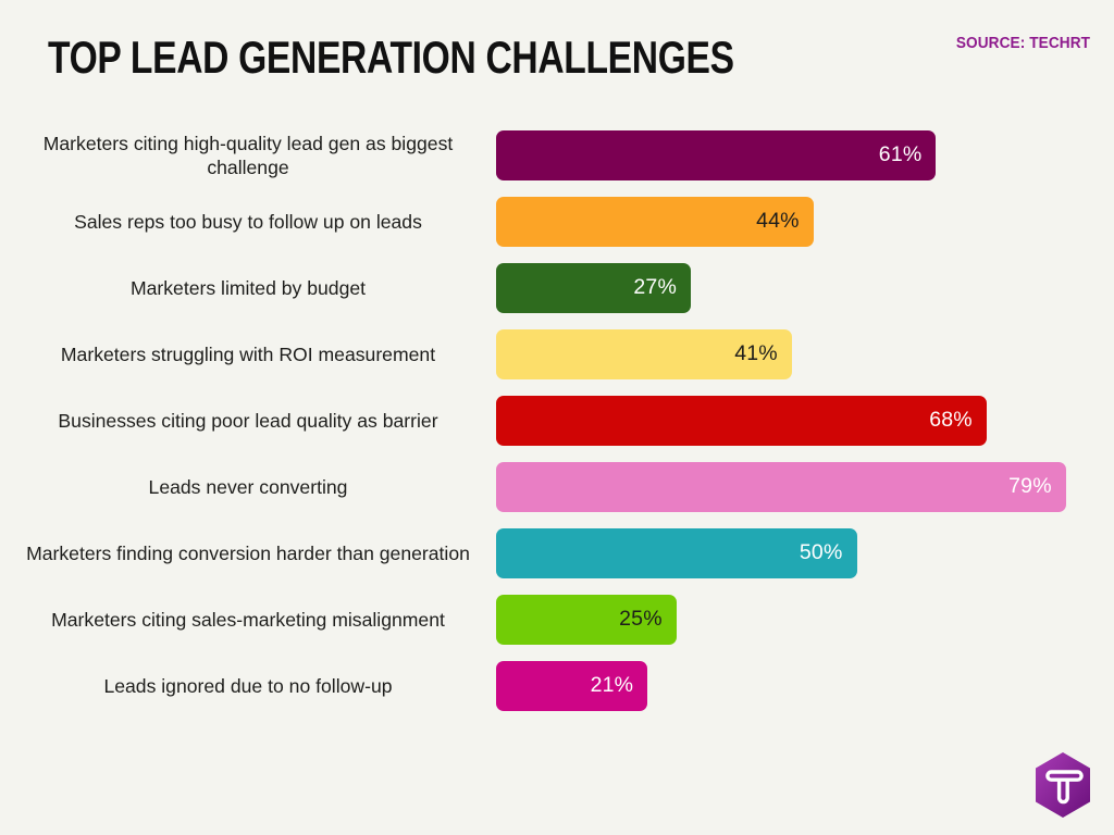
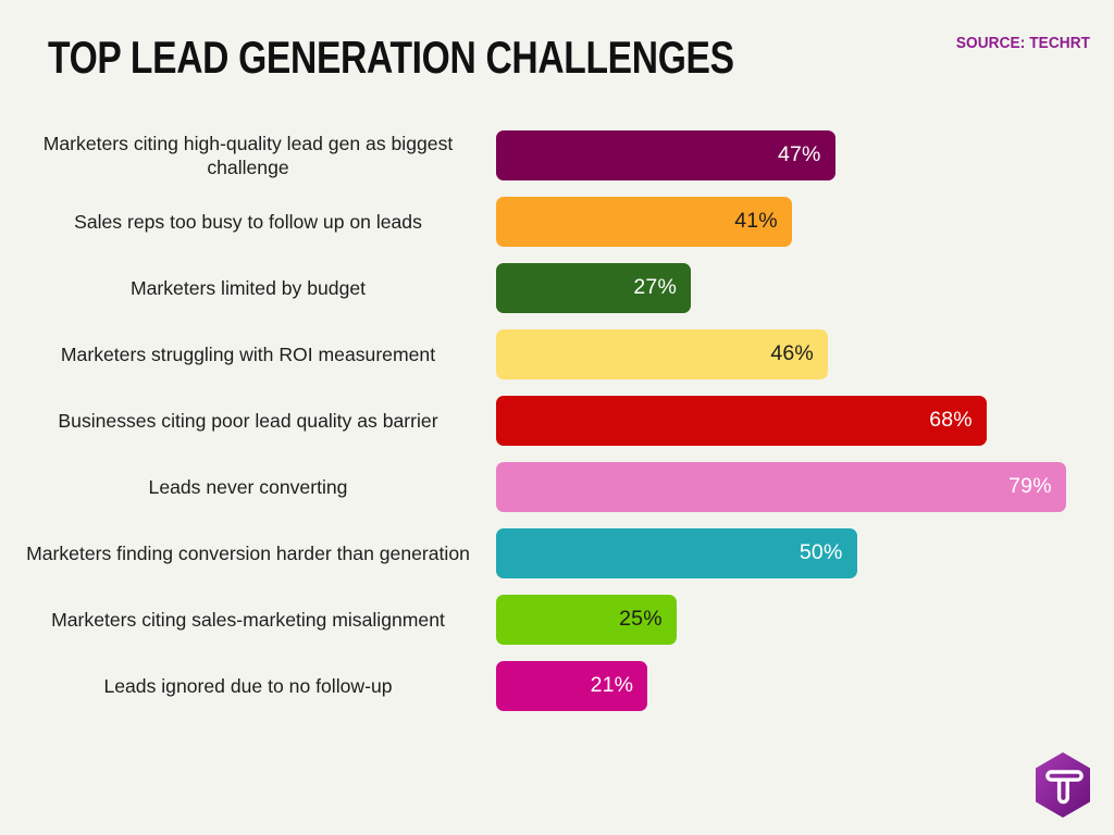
Marketers citing high-quality lead gen as biggest challenge: 61% -> 47%
Sales reps too busy to follow up on leads: 44% -> 41%
Marketers struggling with ROI measurement: 41% -> 46%
